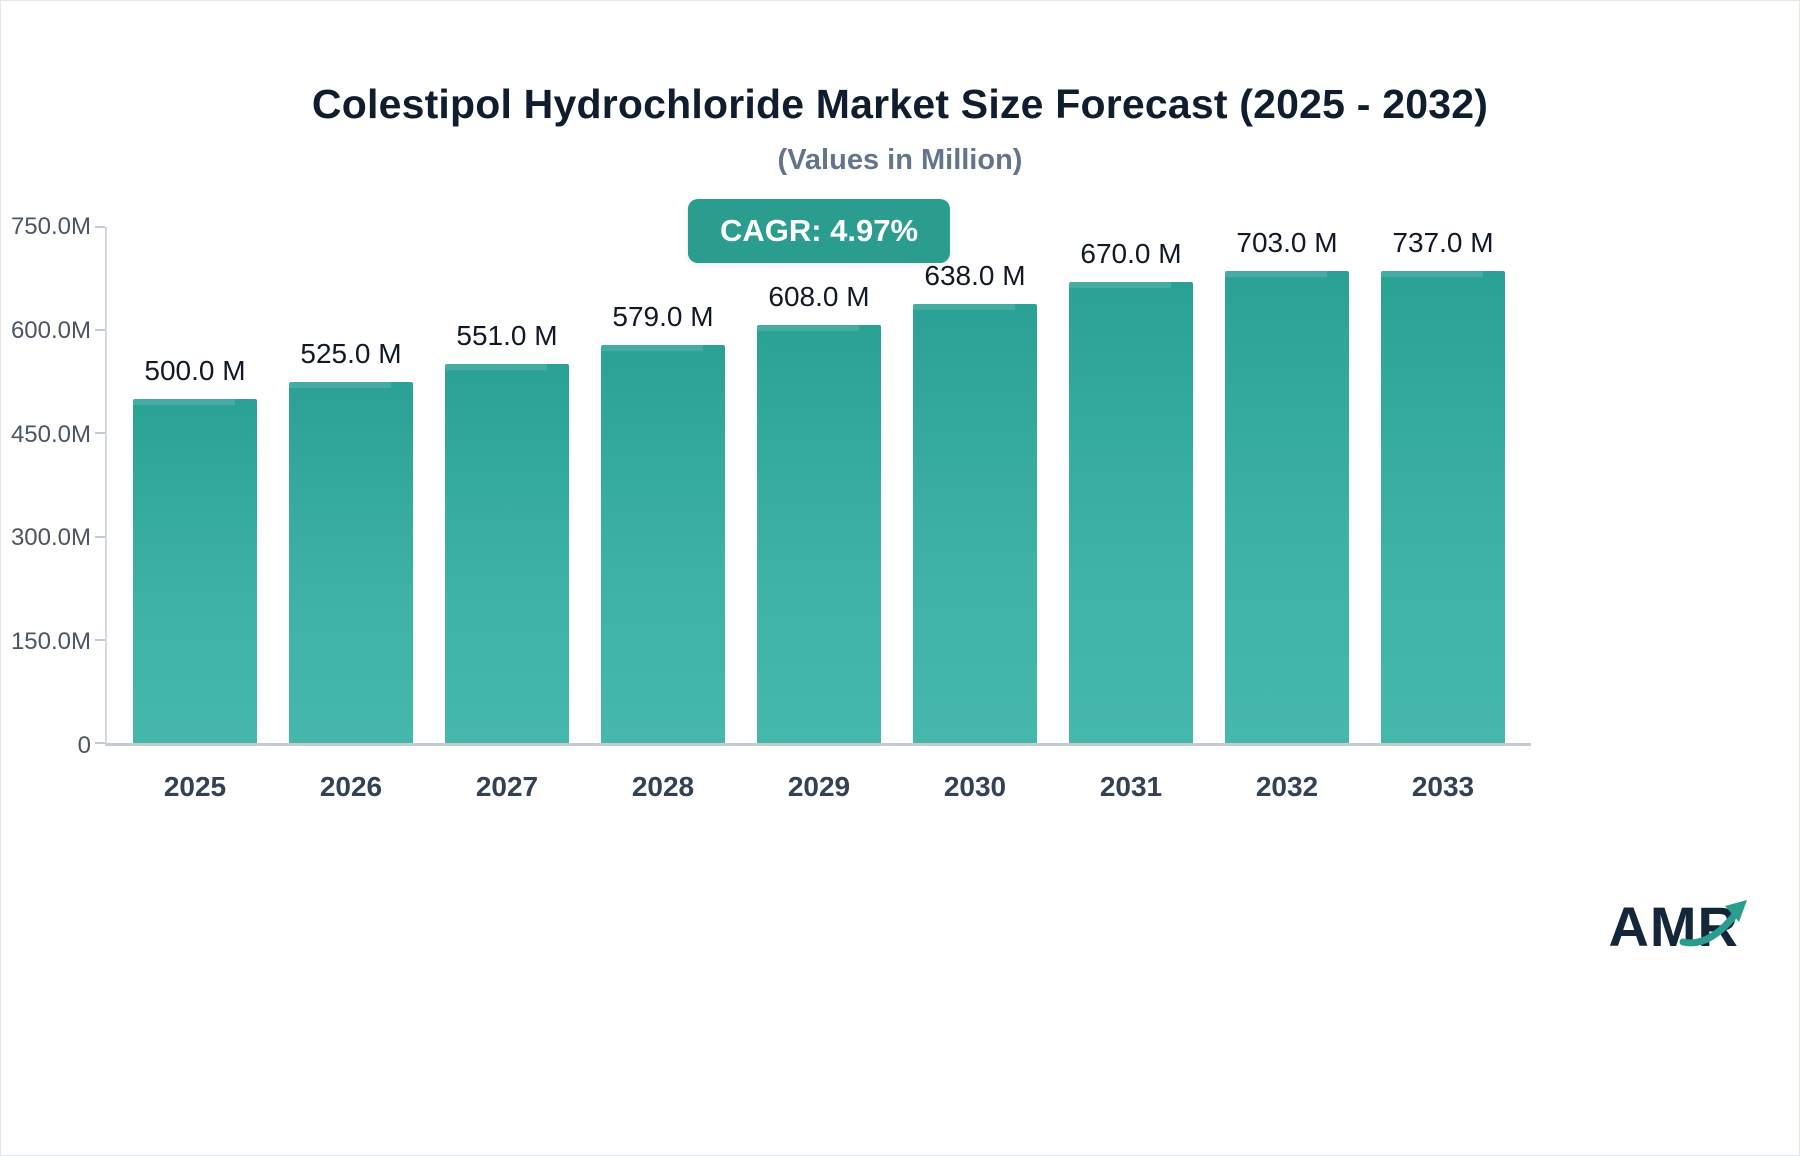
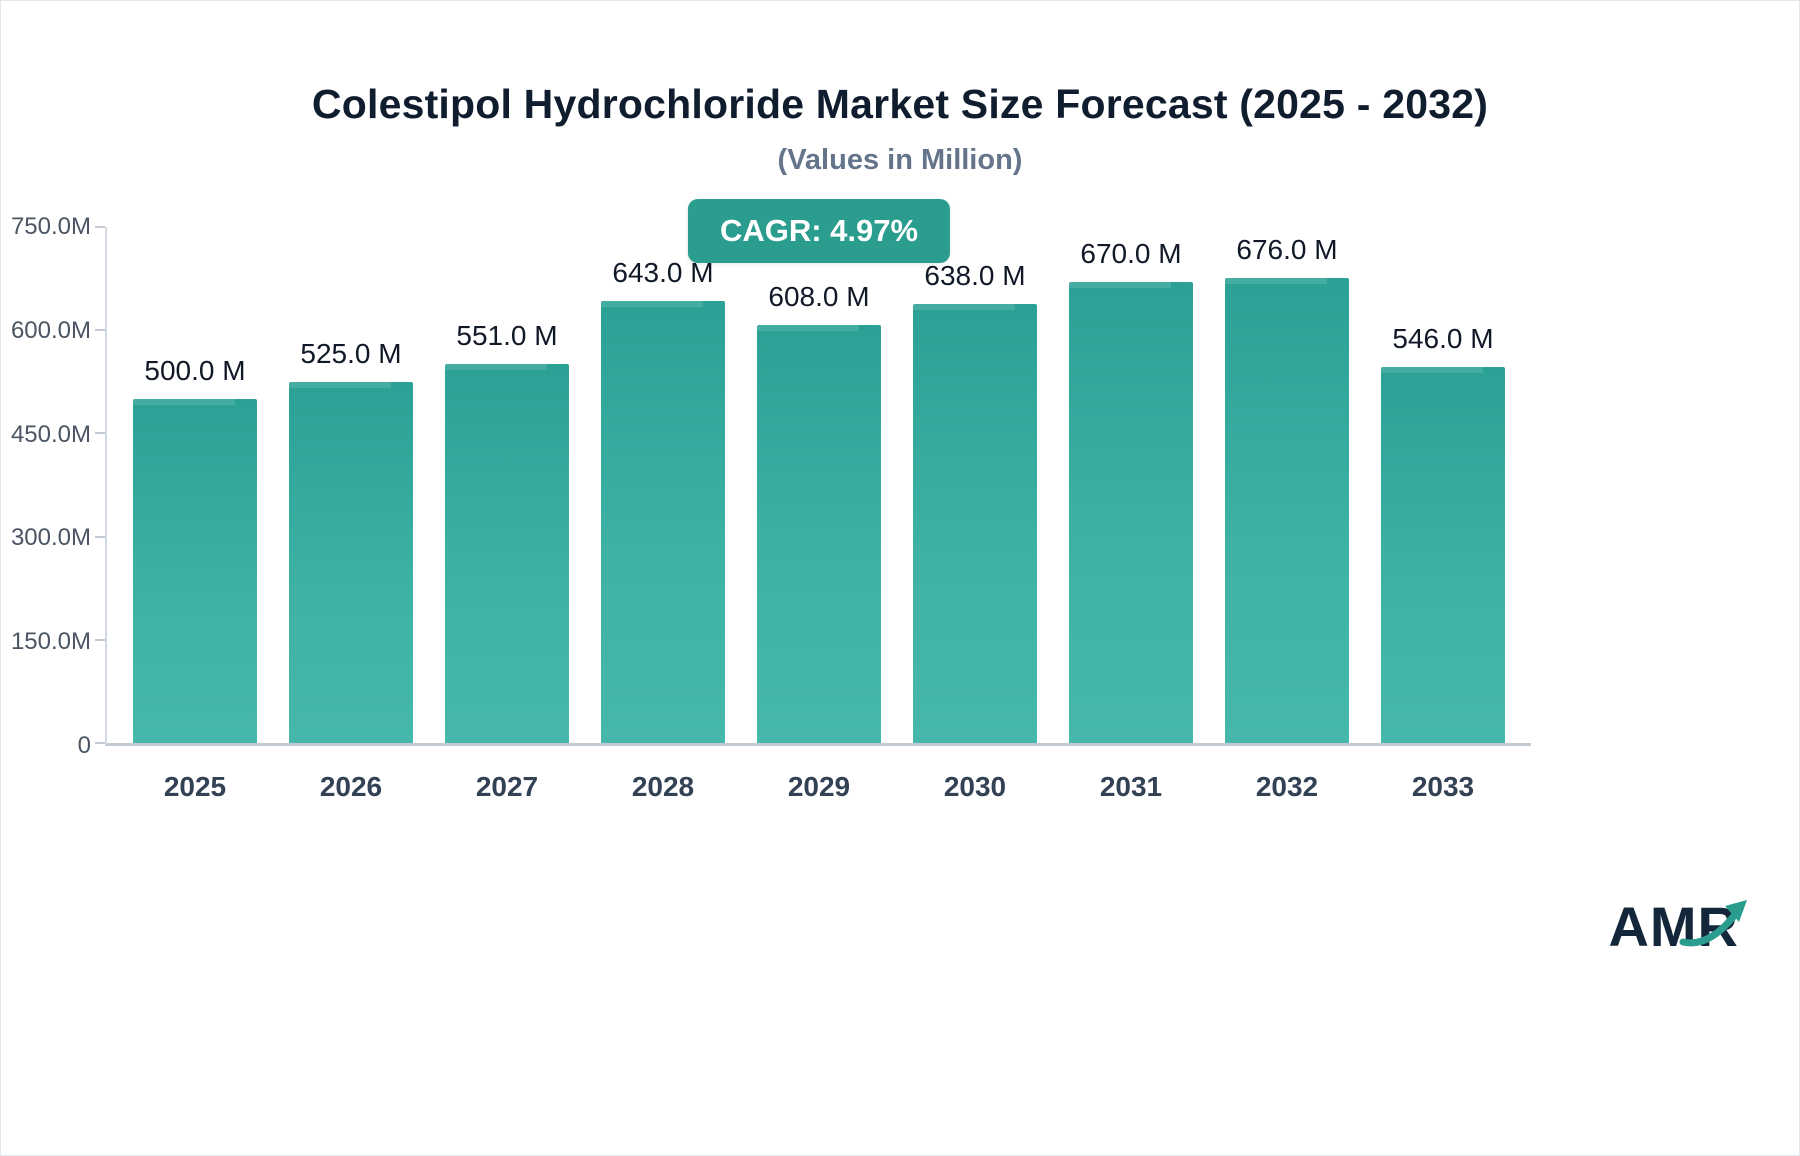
2028: 579.0 -> 643.0
2032: 703.0 -> 676.0
2033: 737.0 -> 546.0
